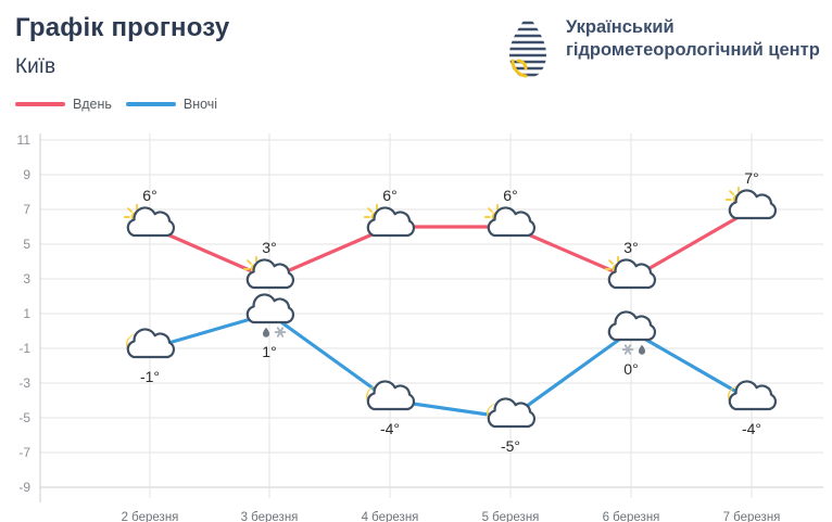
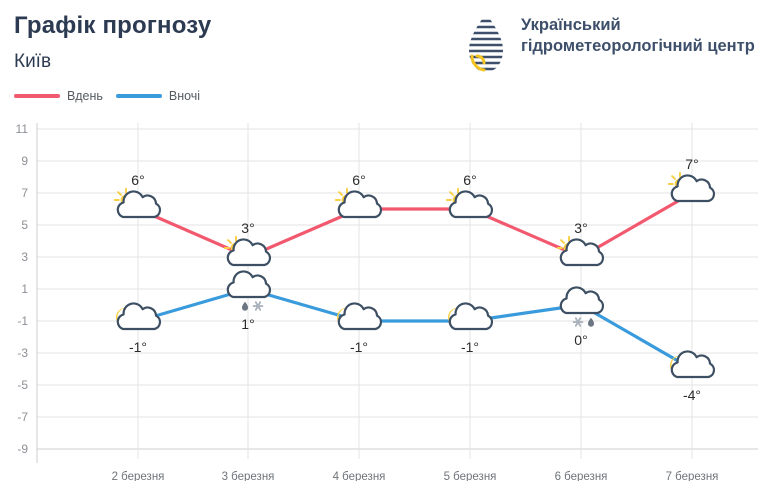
Вночі/4 березня: -4° -> -1°
Вночі/5 березня: -5° -> -1°
